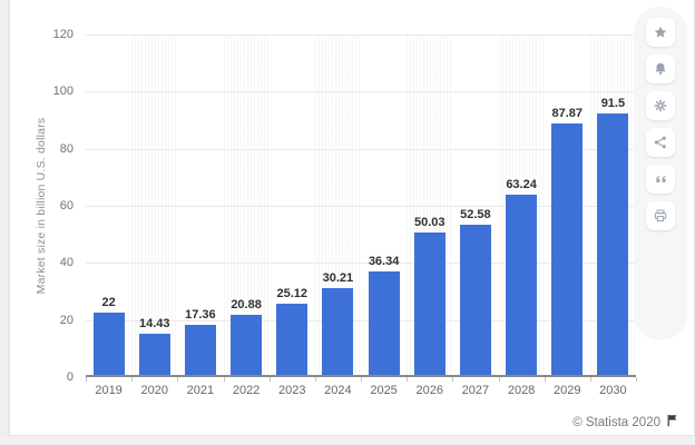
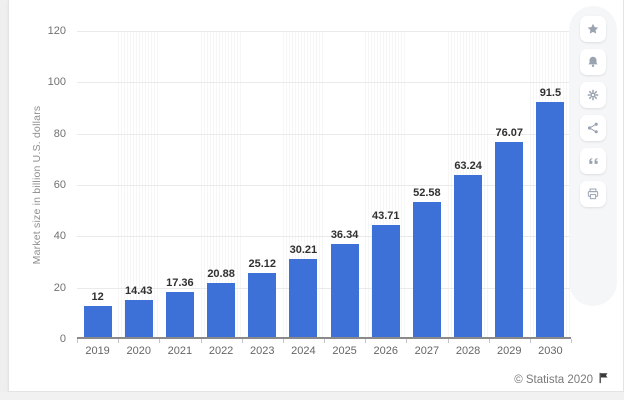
2019: 22 -> 12
2026: 50.03 -> 43.71
2029: 87.87 -> 76.07
